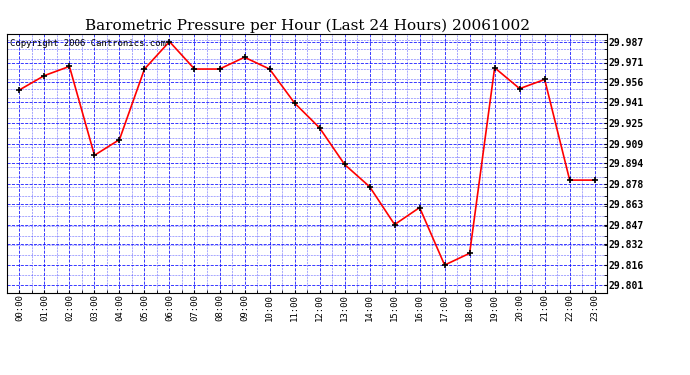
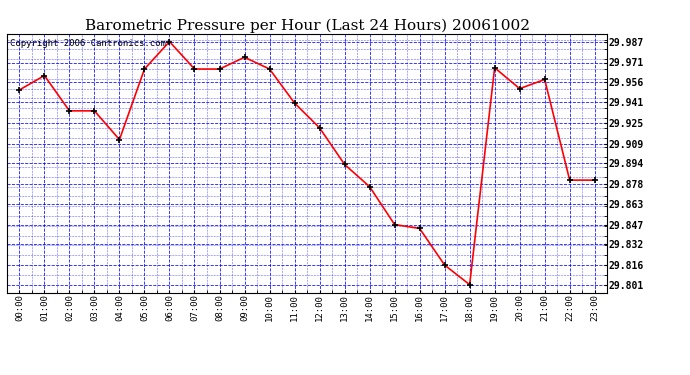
02:00: 29.968 -> 29.934
03:00: 29.900 -> 29.934
16:00: 29.860 -> 29.844
18:00: 29.825 -> 29.801
